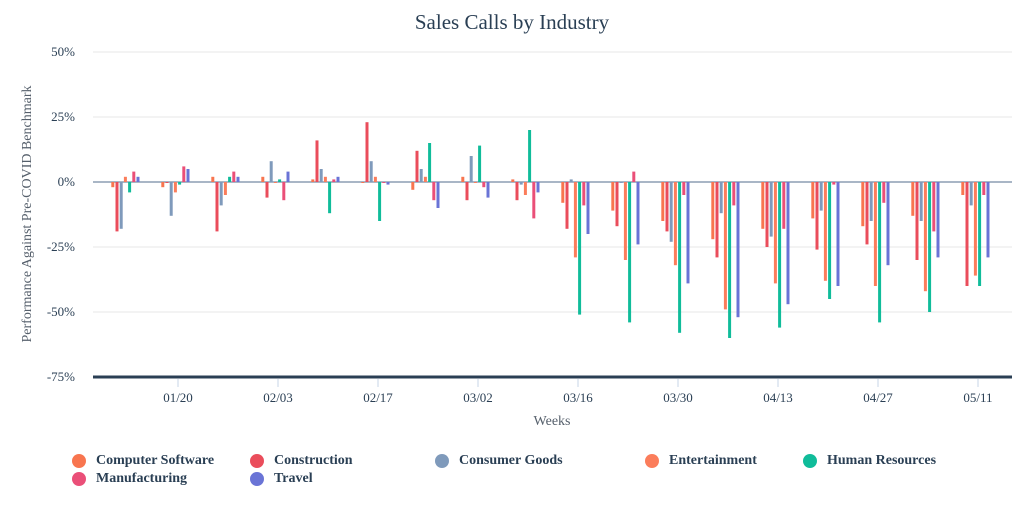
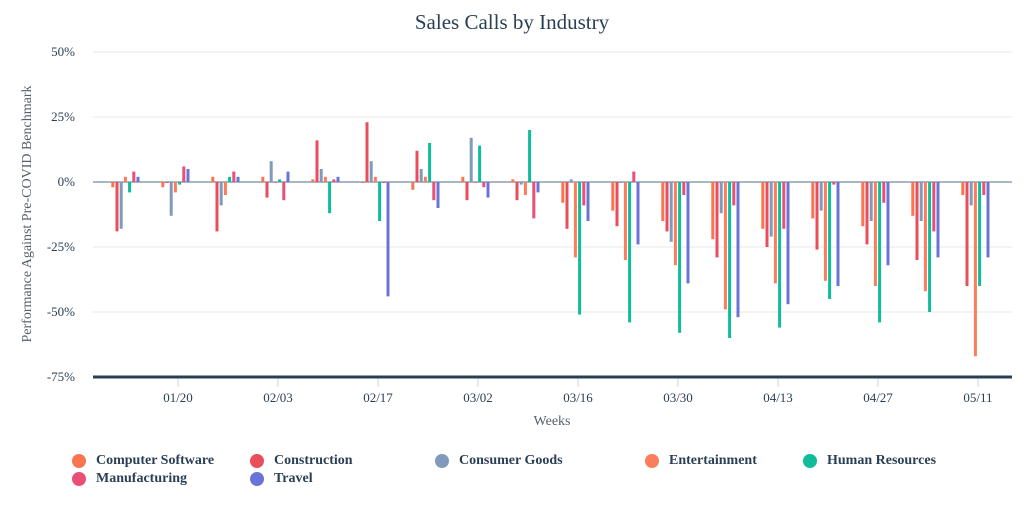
Travel/02/17: -1% -> -44%
Consumer Goods/03/02: 10% -> 17%
Travel/03/16: -20% -> -15%
Entertainment/05/11: -36% -> -67%
